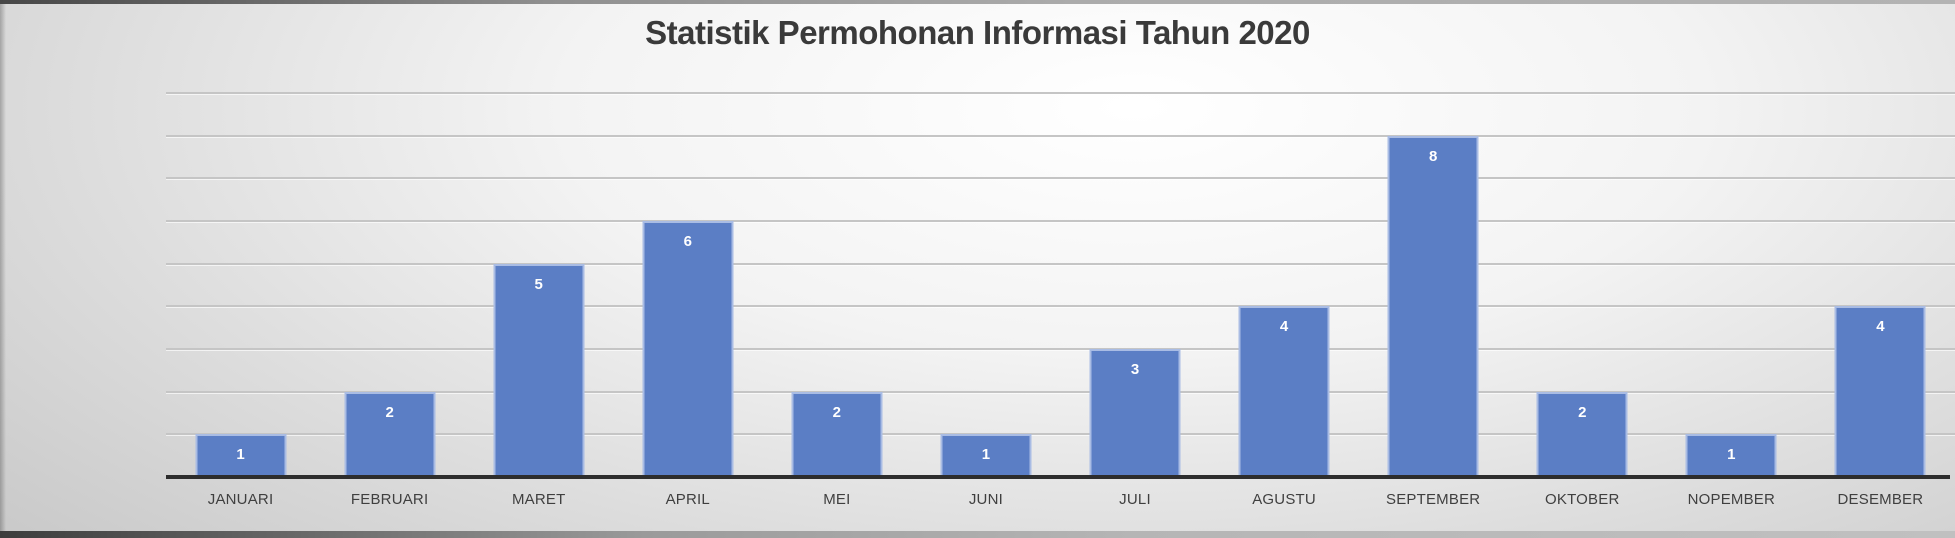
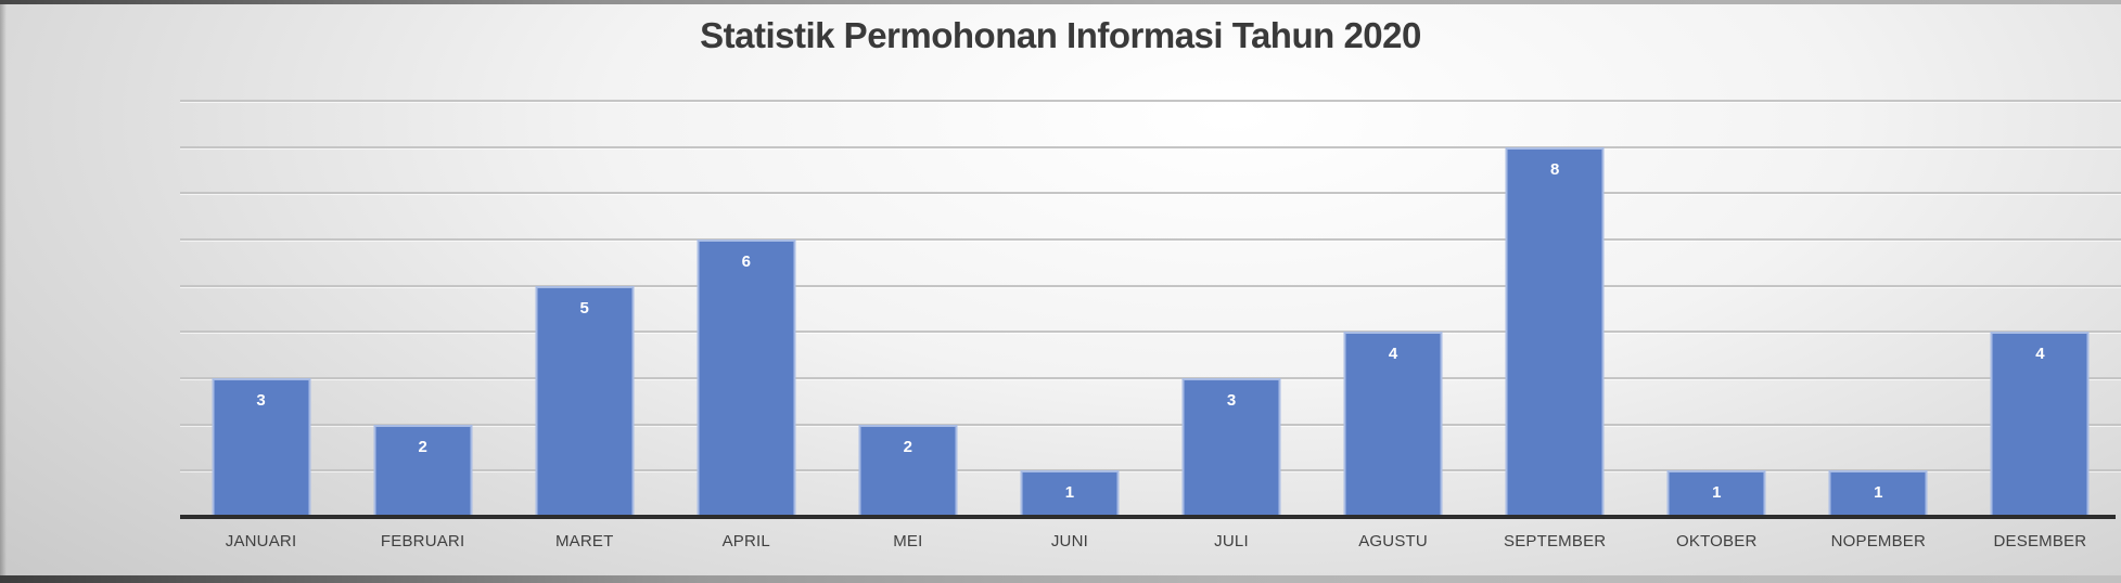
JANUARI: 1 -> 3
OKTOBER: 2 -> 1
